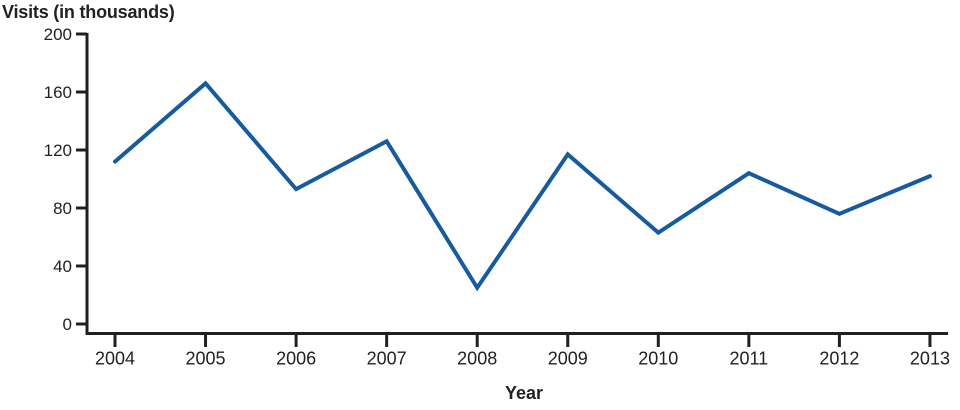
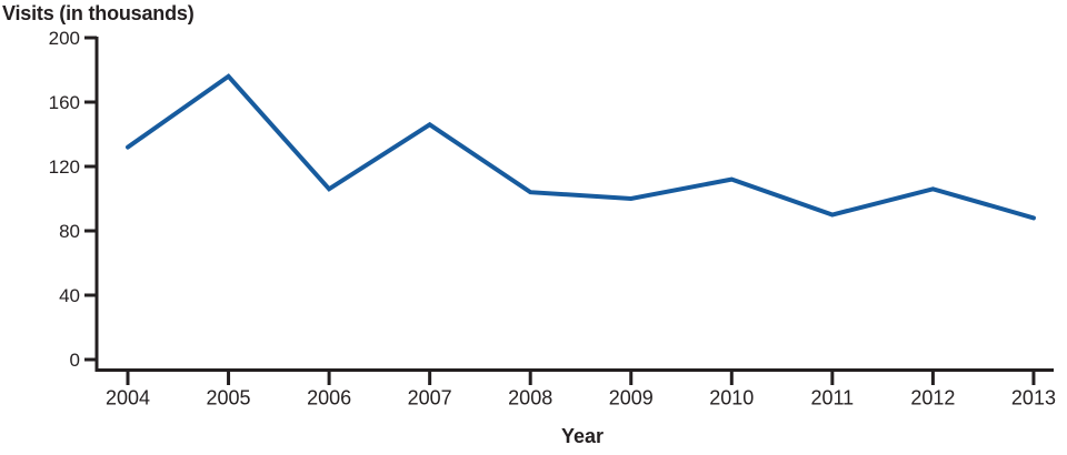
2004: 112 -> 132
2005: 166 -> 176
2006: 93 -> 106
2007: 126 -> 146
2008: 25 -> 104
2009: 117 -> 100
2010: 63 -> 112
2011: 104 -> 90
2012: 76 -> 106
2013: 102 -> 88
